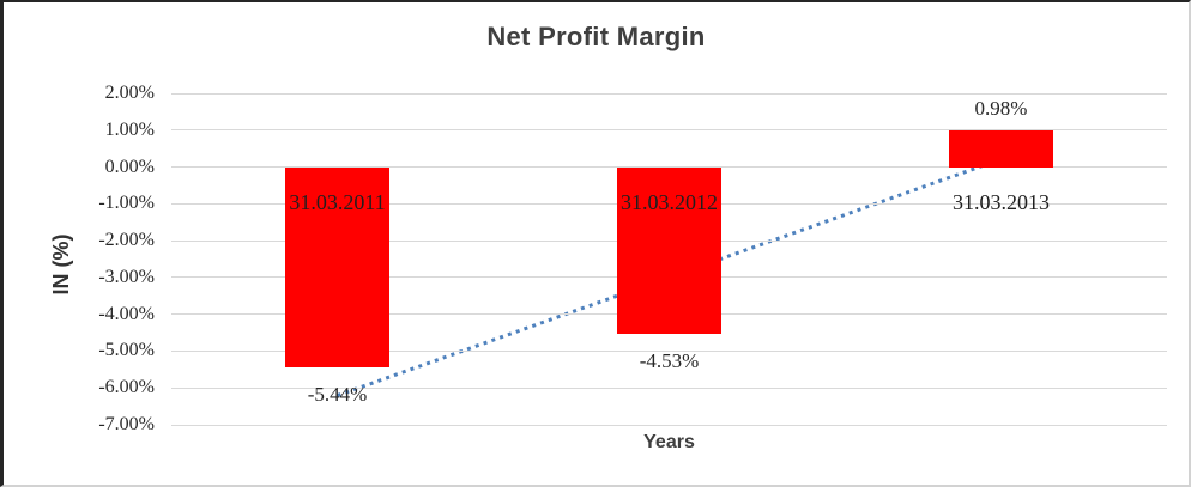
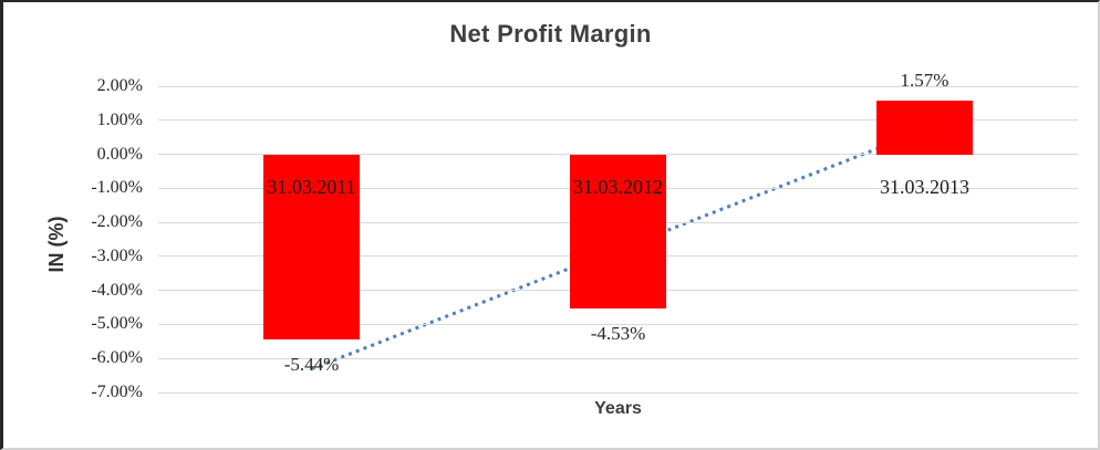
31.03.2013: 0.98% -> 1.57%
